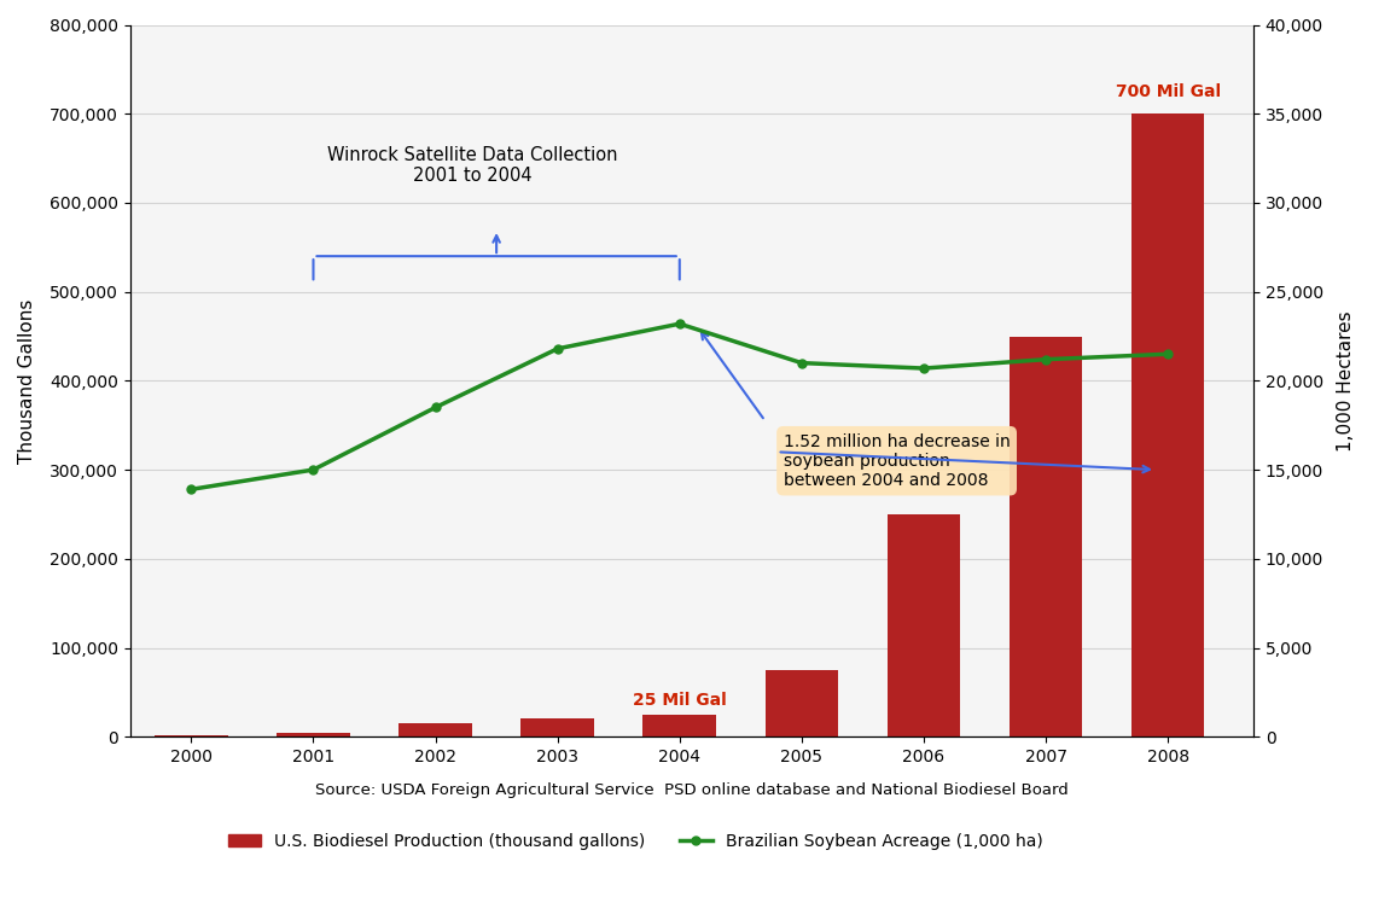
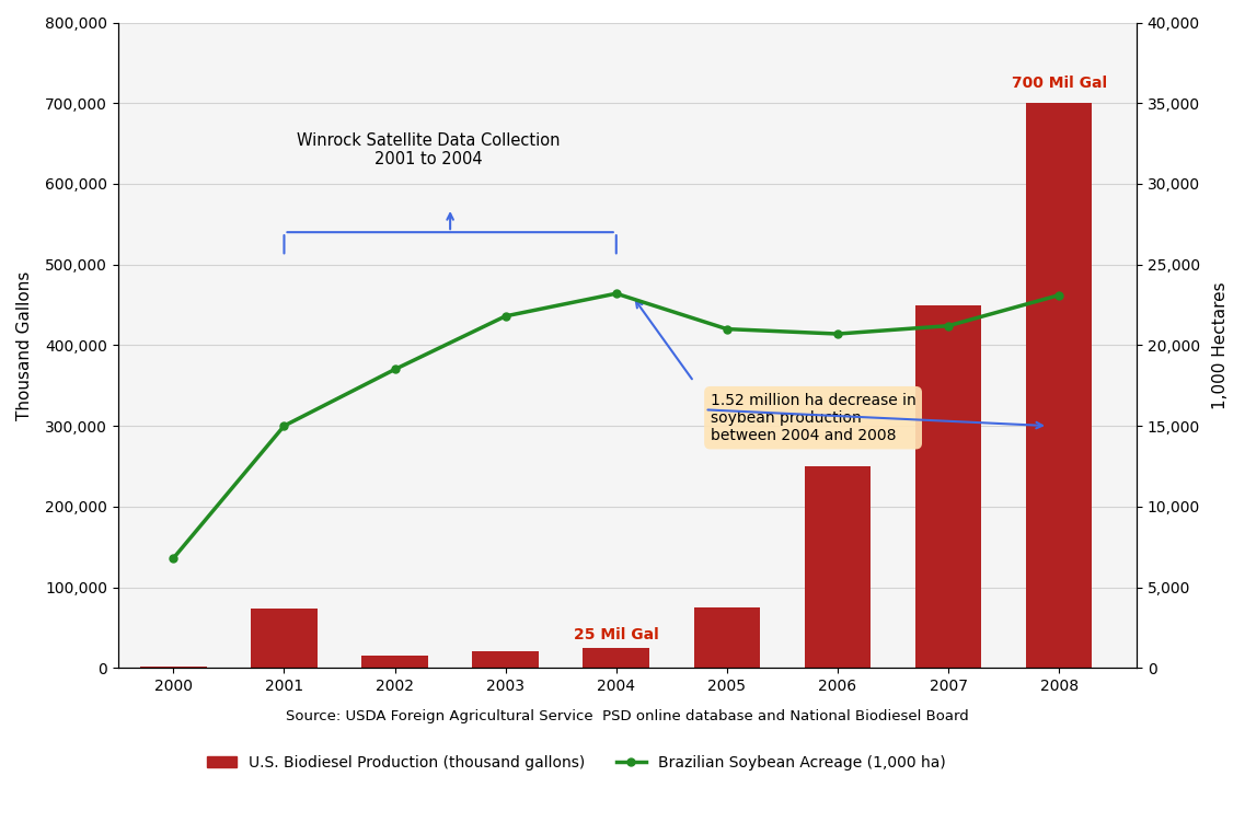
Brazilian Soybean Acreage (1,000 ha)/2000: 13,900 -> 6,800
U.S. Biodiesel Production (thousand gallons)/2001: 5,000 -> 74,000
Brazilian Soybean Acreage (1,000 ha)/2008: 21,500 -> 23,100
